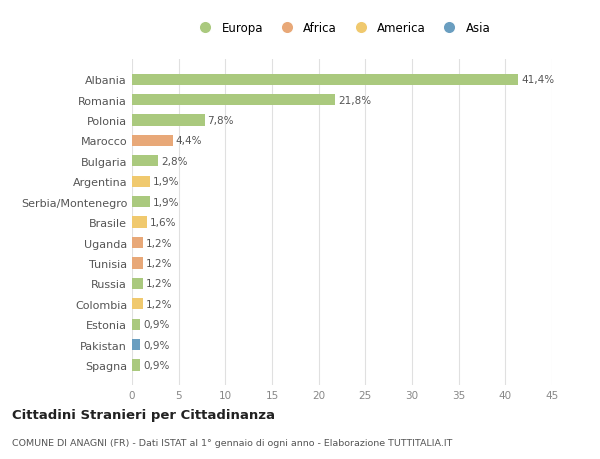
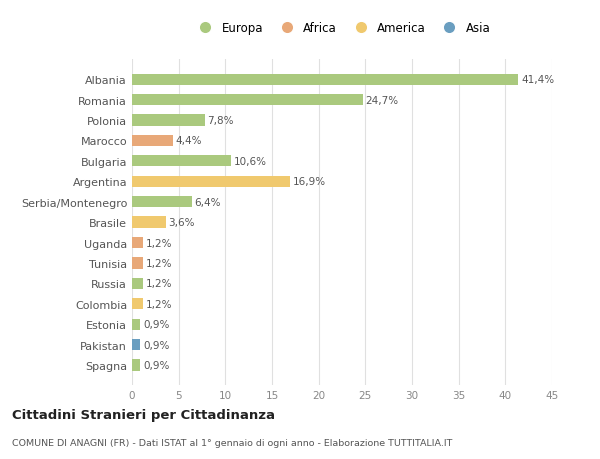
Romania: 21,8% -> 24,7%
Bulgaria: 2,8% -> 10,6%
Argentina: 1,9% -> 16,9%
Serbia/Montenegro: 1,9% -> 6,4%
Brasile: 1,6% -> 3,6%
